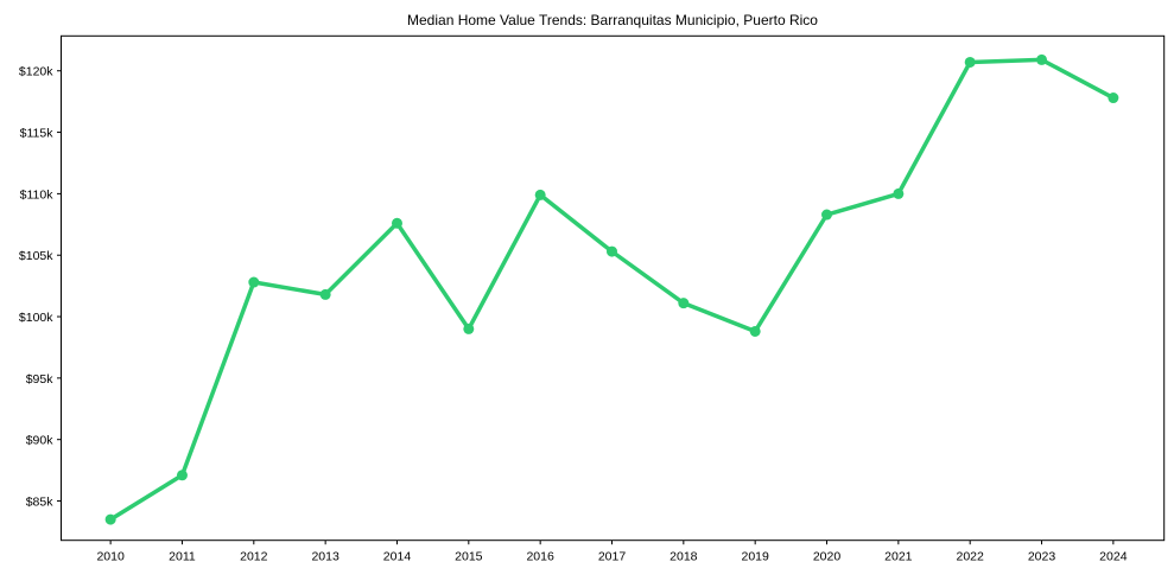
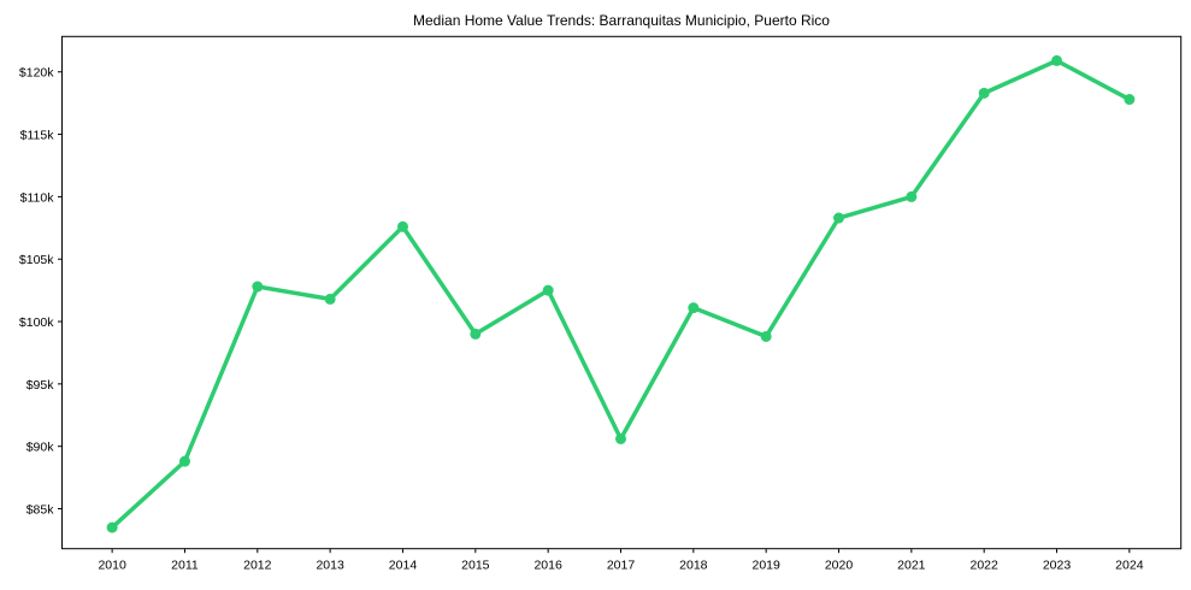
2011: $87.1k -> $88.8k
2016: $109.9k -> $102.5k
2017: $105.3k -> $90.6k
2022: $120.7k -> $118.3k
